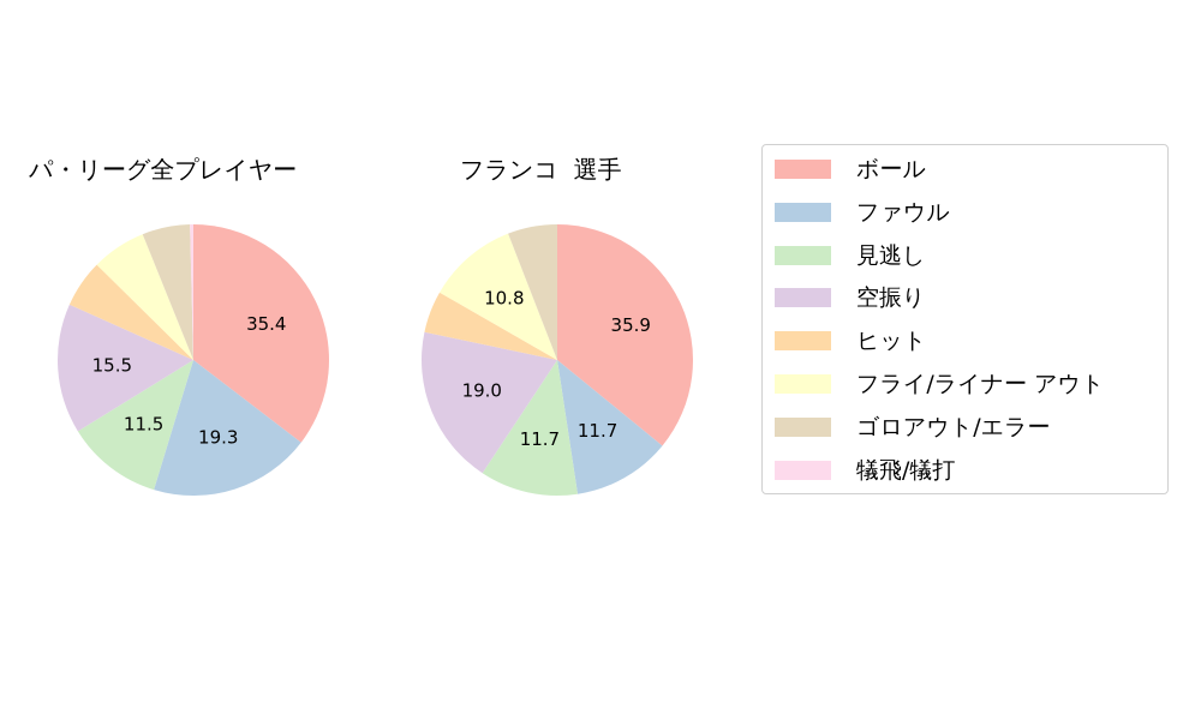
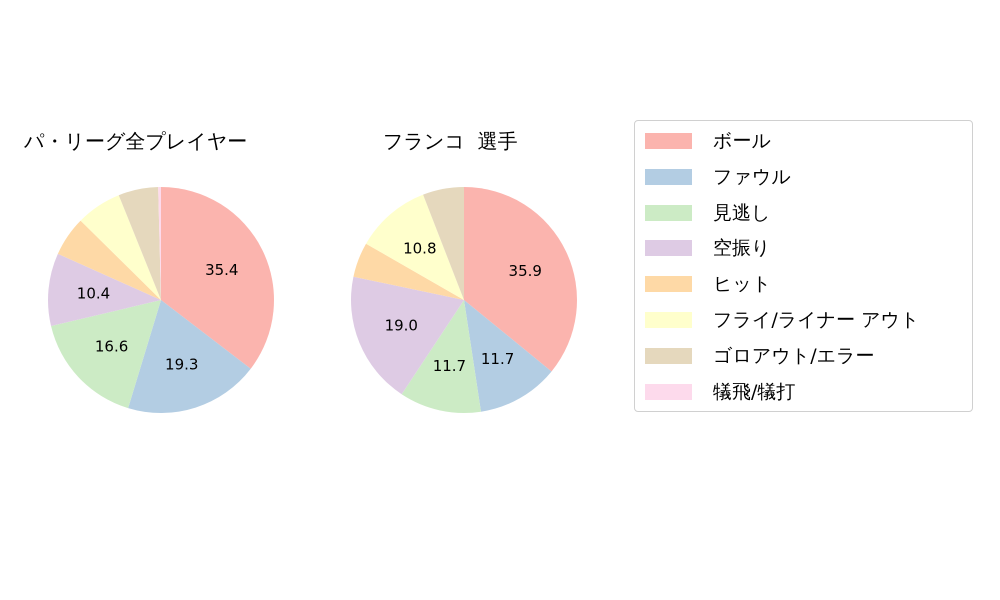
パ・リーグ全プレイヤー/見逃し: 11.5 -> 16.6
パ・リーグ全プレイヤー/空振り: 15.5 -> 10.4
